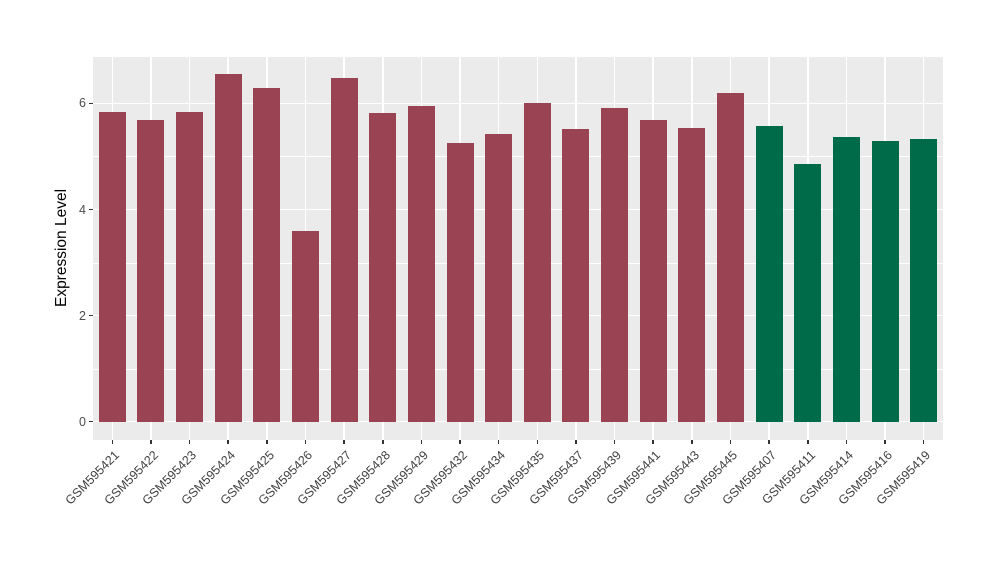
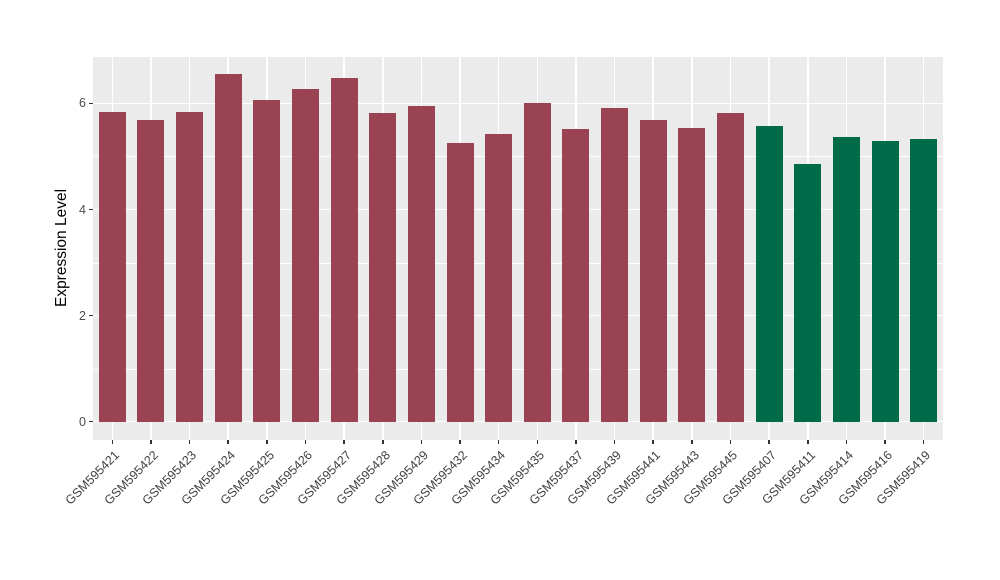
GSM595425: 6.3 -> 6.1
GSM595426: 3.6 -> 6.3
GSM595445: 6.2 -> 5.8
